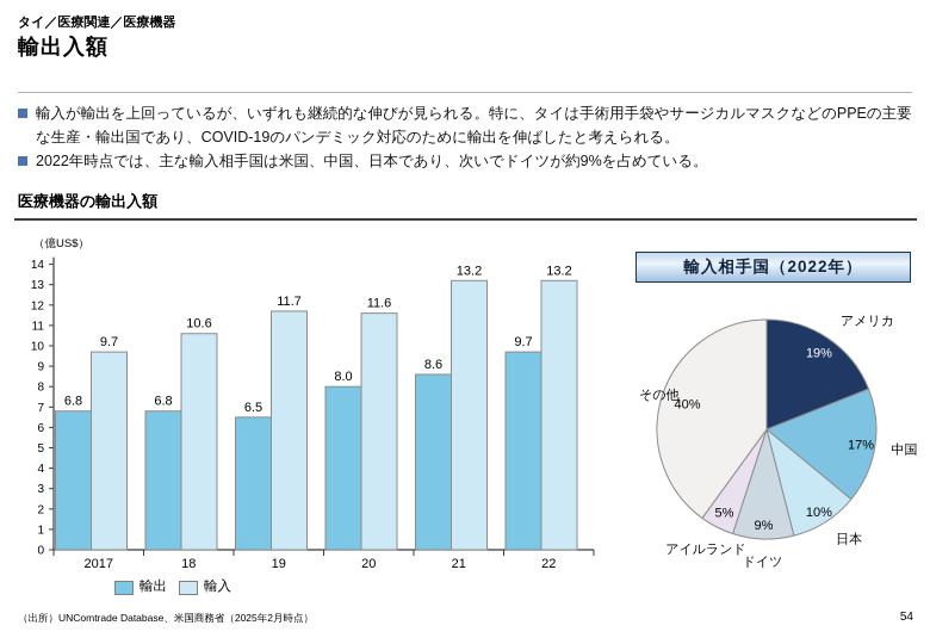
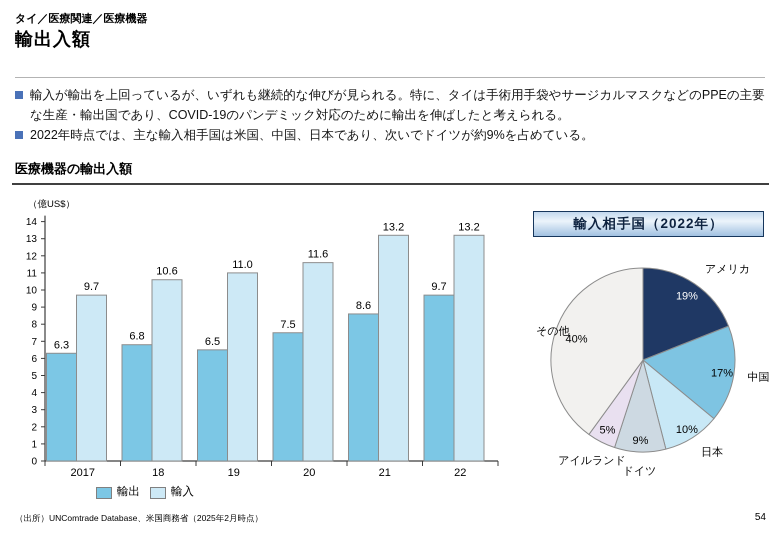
医療機器の輸出入額/輸出/2017: 6.8 -> 6.3
医療機器の輸出入額/輸入/19: 11.7 -> 11.0
医療機器の輸出入額/輸出/20: 8.0 -> 7.5
